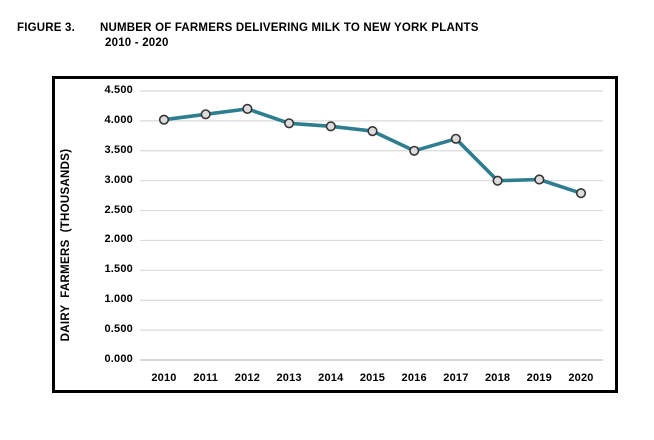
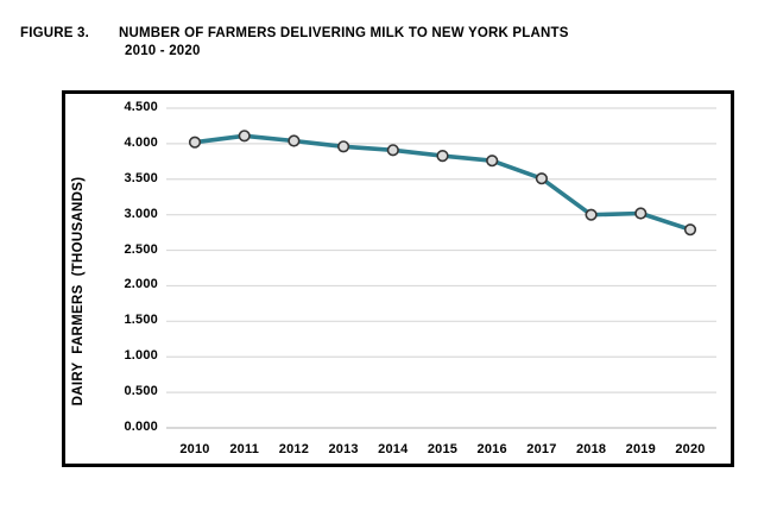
2012: 4.2 -> 4.0
2016: 3.5 -> 3.8
2017: 3.7 -> 3.5
